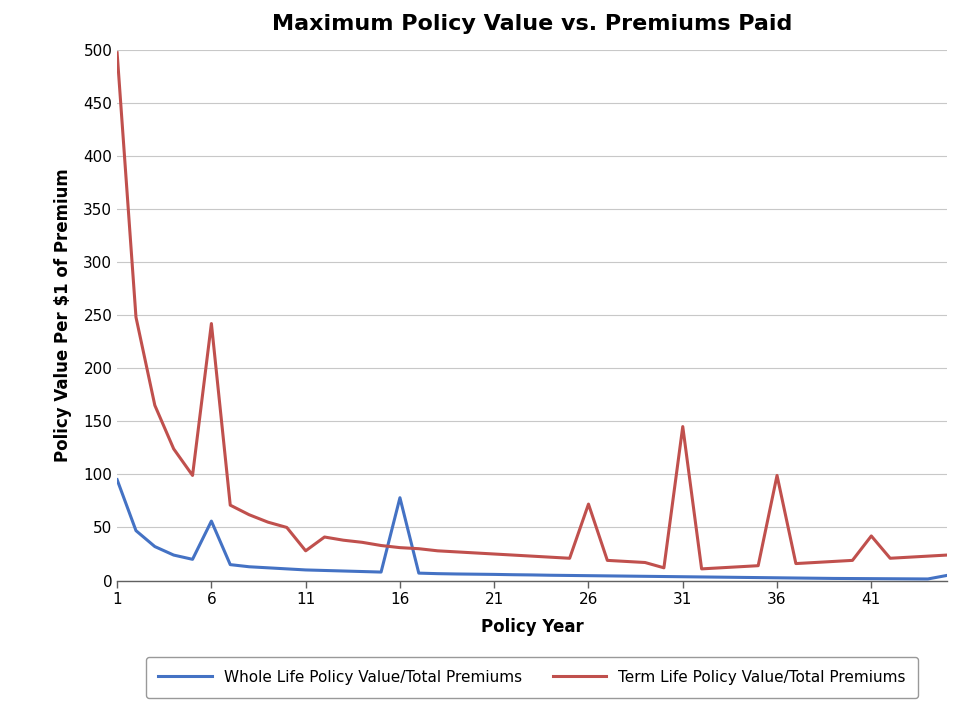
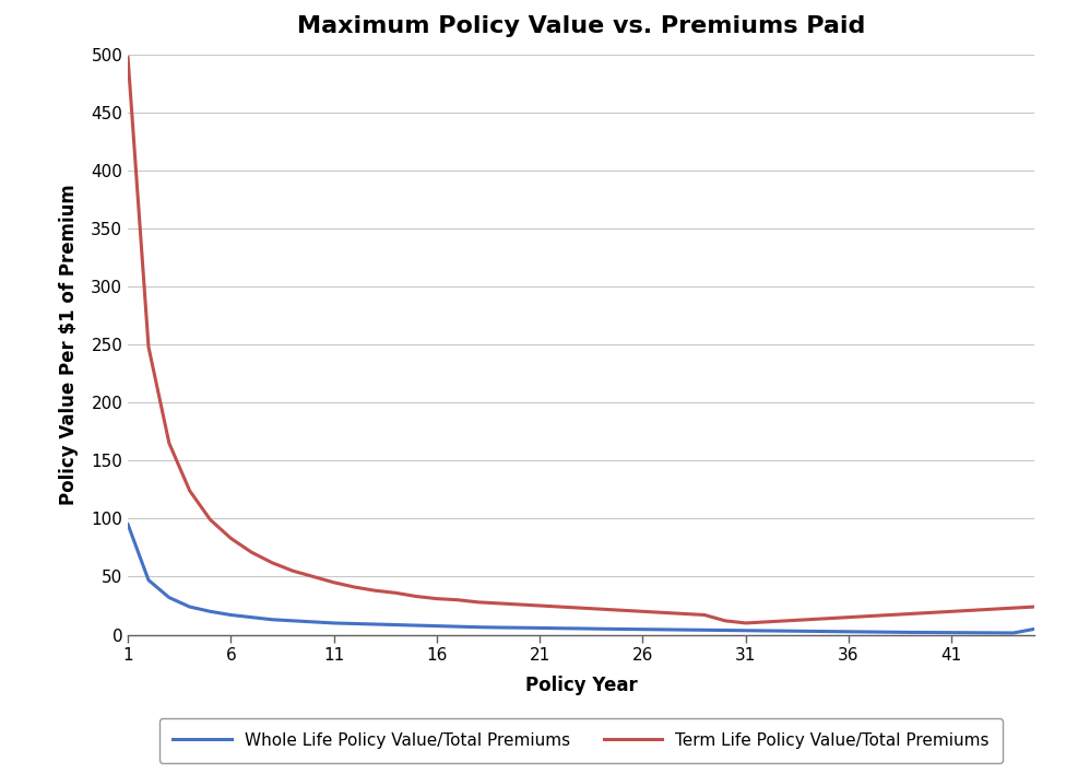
Whole Life Policy Value/Total Premiums/6: 56 -> 17
Term Life Policy Value/Total Premiums/6: 242 -> 83
Term Life Policy Value/Total Premiums/11: 28 -> 45
Whole Life Policy Value/Total Premiums/16: 78 -> 8
Term Life Policy Value/Total Premiums/26: 72 -> 20
Term Life Policy Value/Total Premiums/31: 145 -> 10
Term Life Policy Value/Total Premiums/36: 99 -> 15
Term Life Policy Value/Total Premiums/41: 42 -> 20
